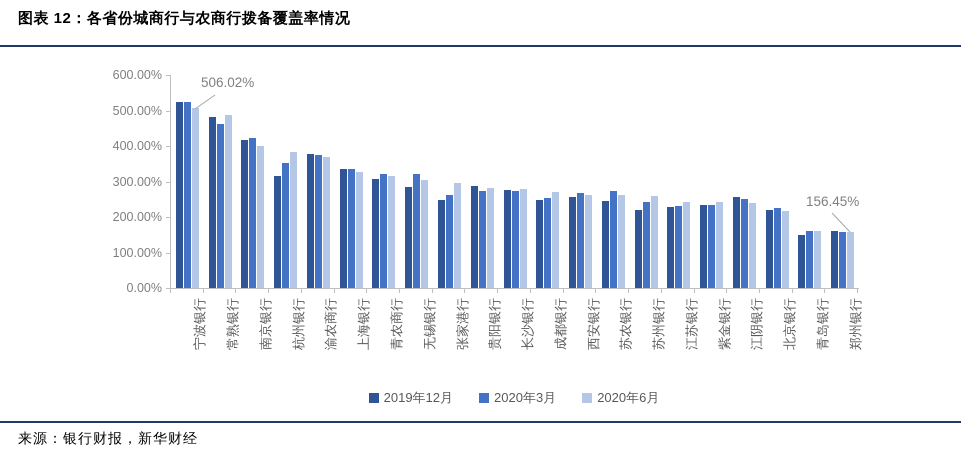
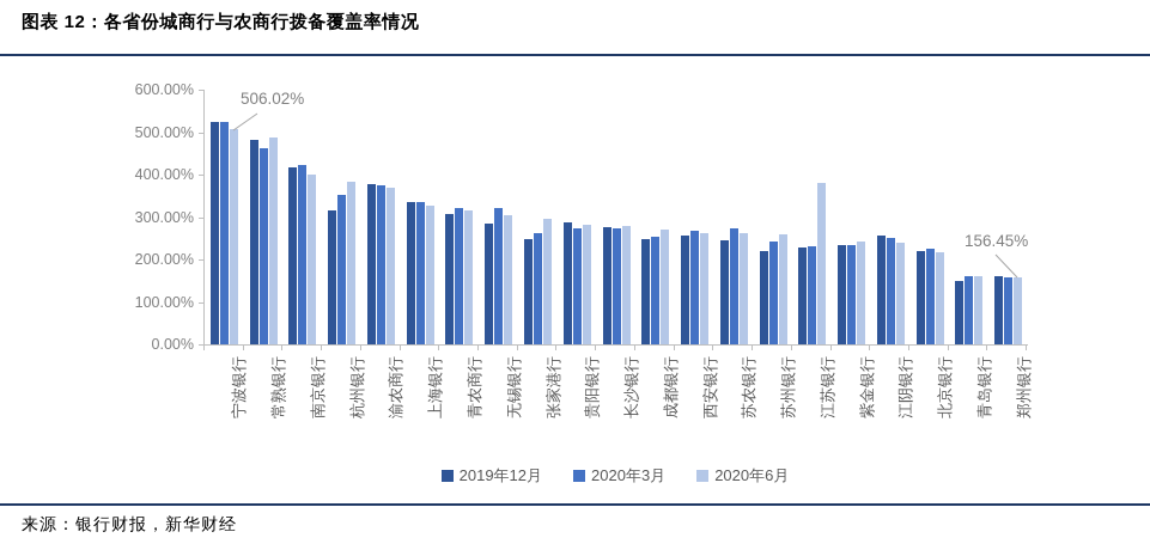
2020年6月/江苏银行: 240% -> 380%
